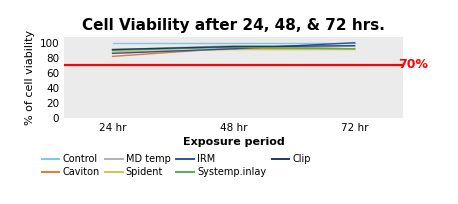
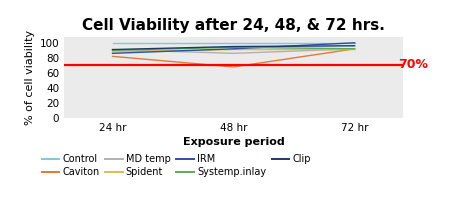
Caviton/48 hr: 93 -> 68
MD temp/48 hr: 96 -> 86
